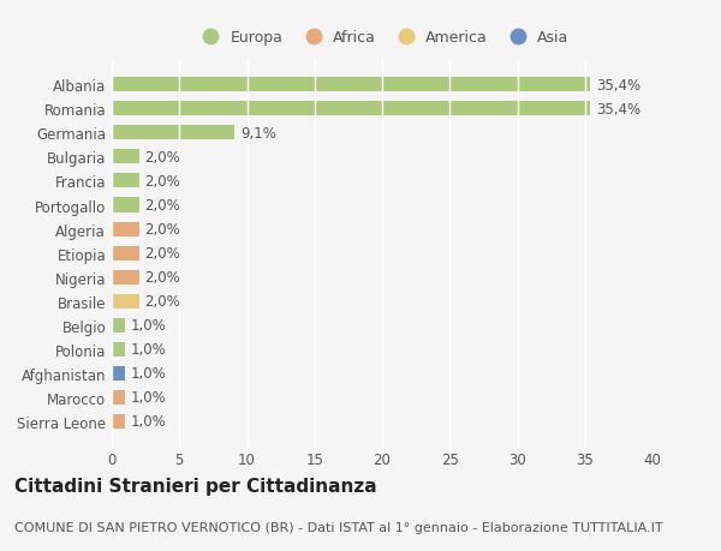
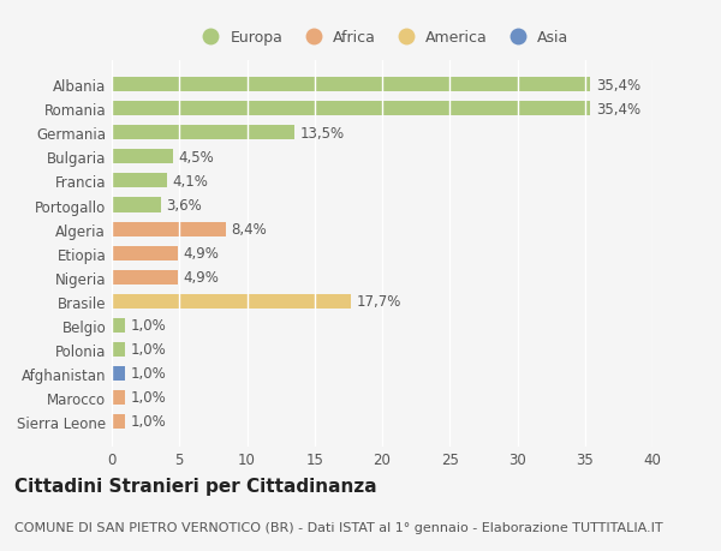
Germania: 9,1% -> 13,5%
Bulgaria: 2,0% -> 4,5%
Francia: 2,0% -> 4,1%
Portogallo: 2,0% -> 3,6%
Algeria: 2,0% -> 8,4%
Etiopia: 2,0% -> 4,9%
Nigeria: 2,0% -> 4,9%
Brasile: 2,0% -> 17,7%
